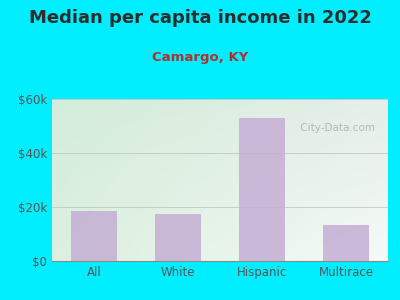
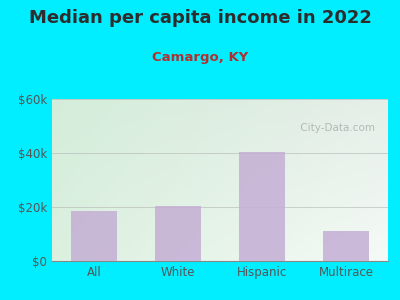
White: $17.5k -> $20.5k
Hispanic: $53.0k -> $40.5k
Multirace: $13.5k -> $11.0k
